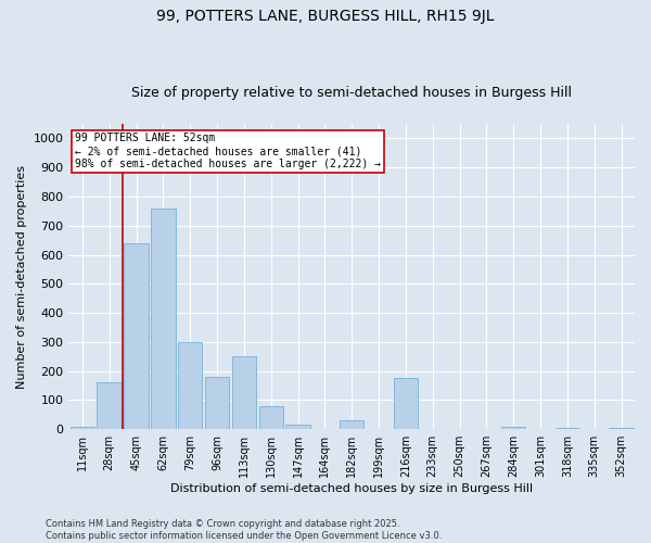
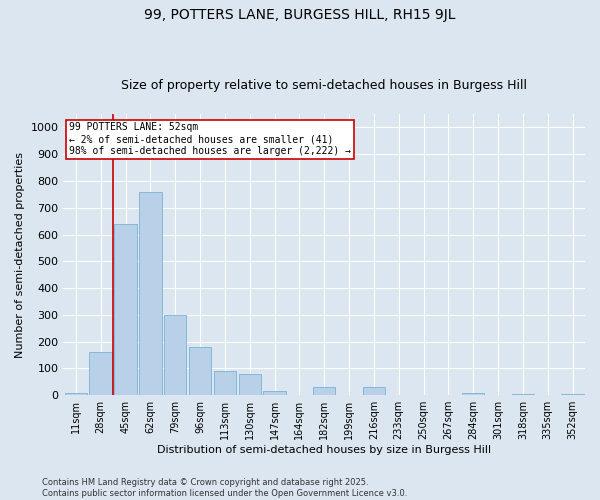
113sqm: 250 -> 90
216sqm: 175 -> 30
